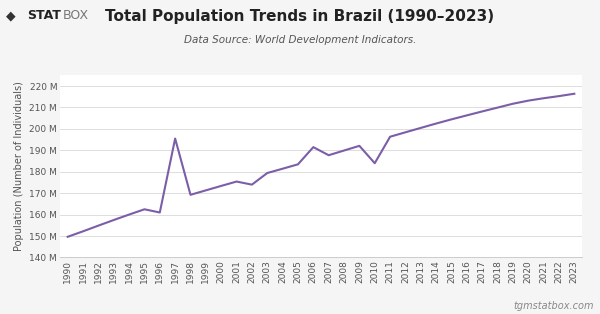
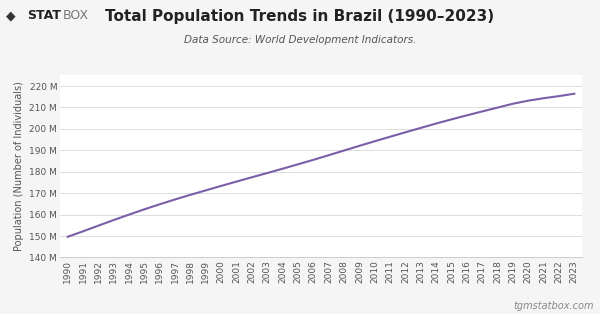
1996: 161.0 M -> 164.8 M
1997: 195.5 M -> 167.1 M
2002: 174.0 M -> 177.4 M
2006: 191.5 M -> 185.6 M
2010: 184.0 M -> 194.3 M
